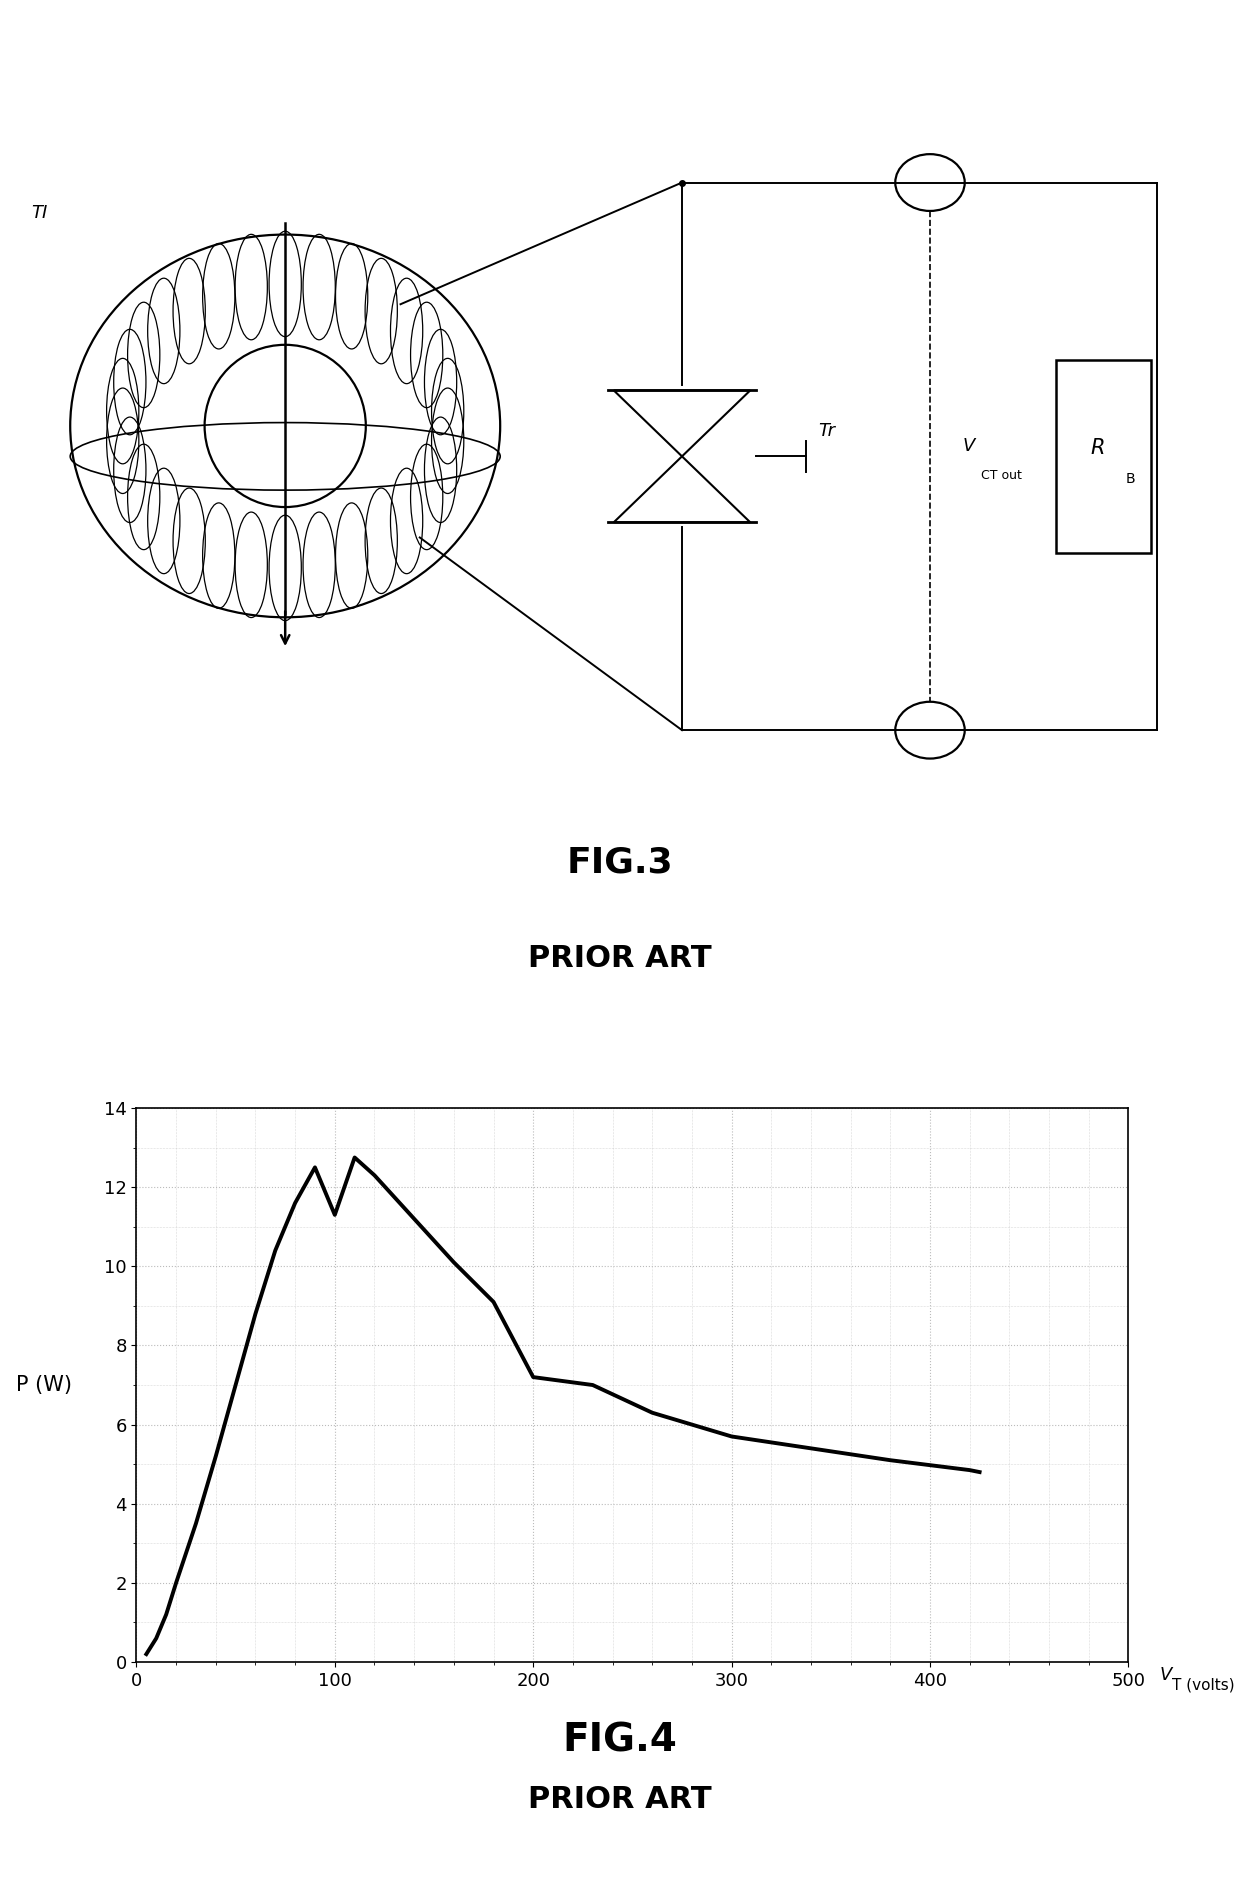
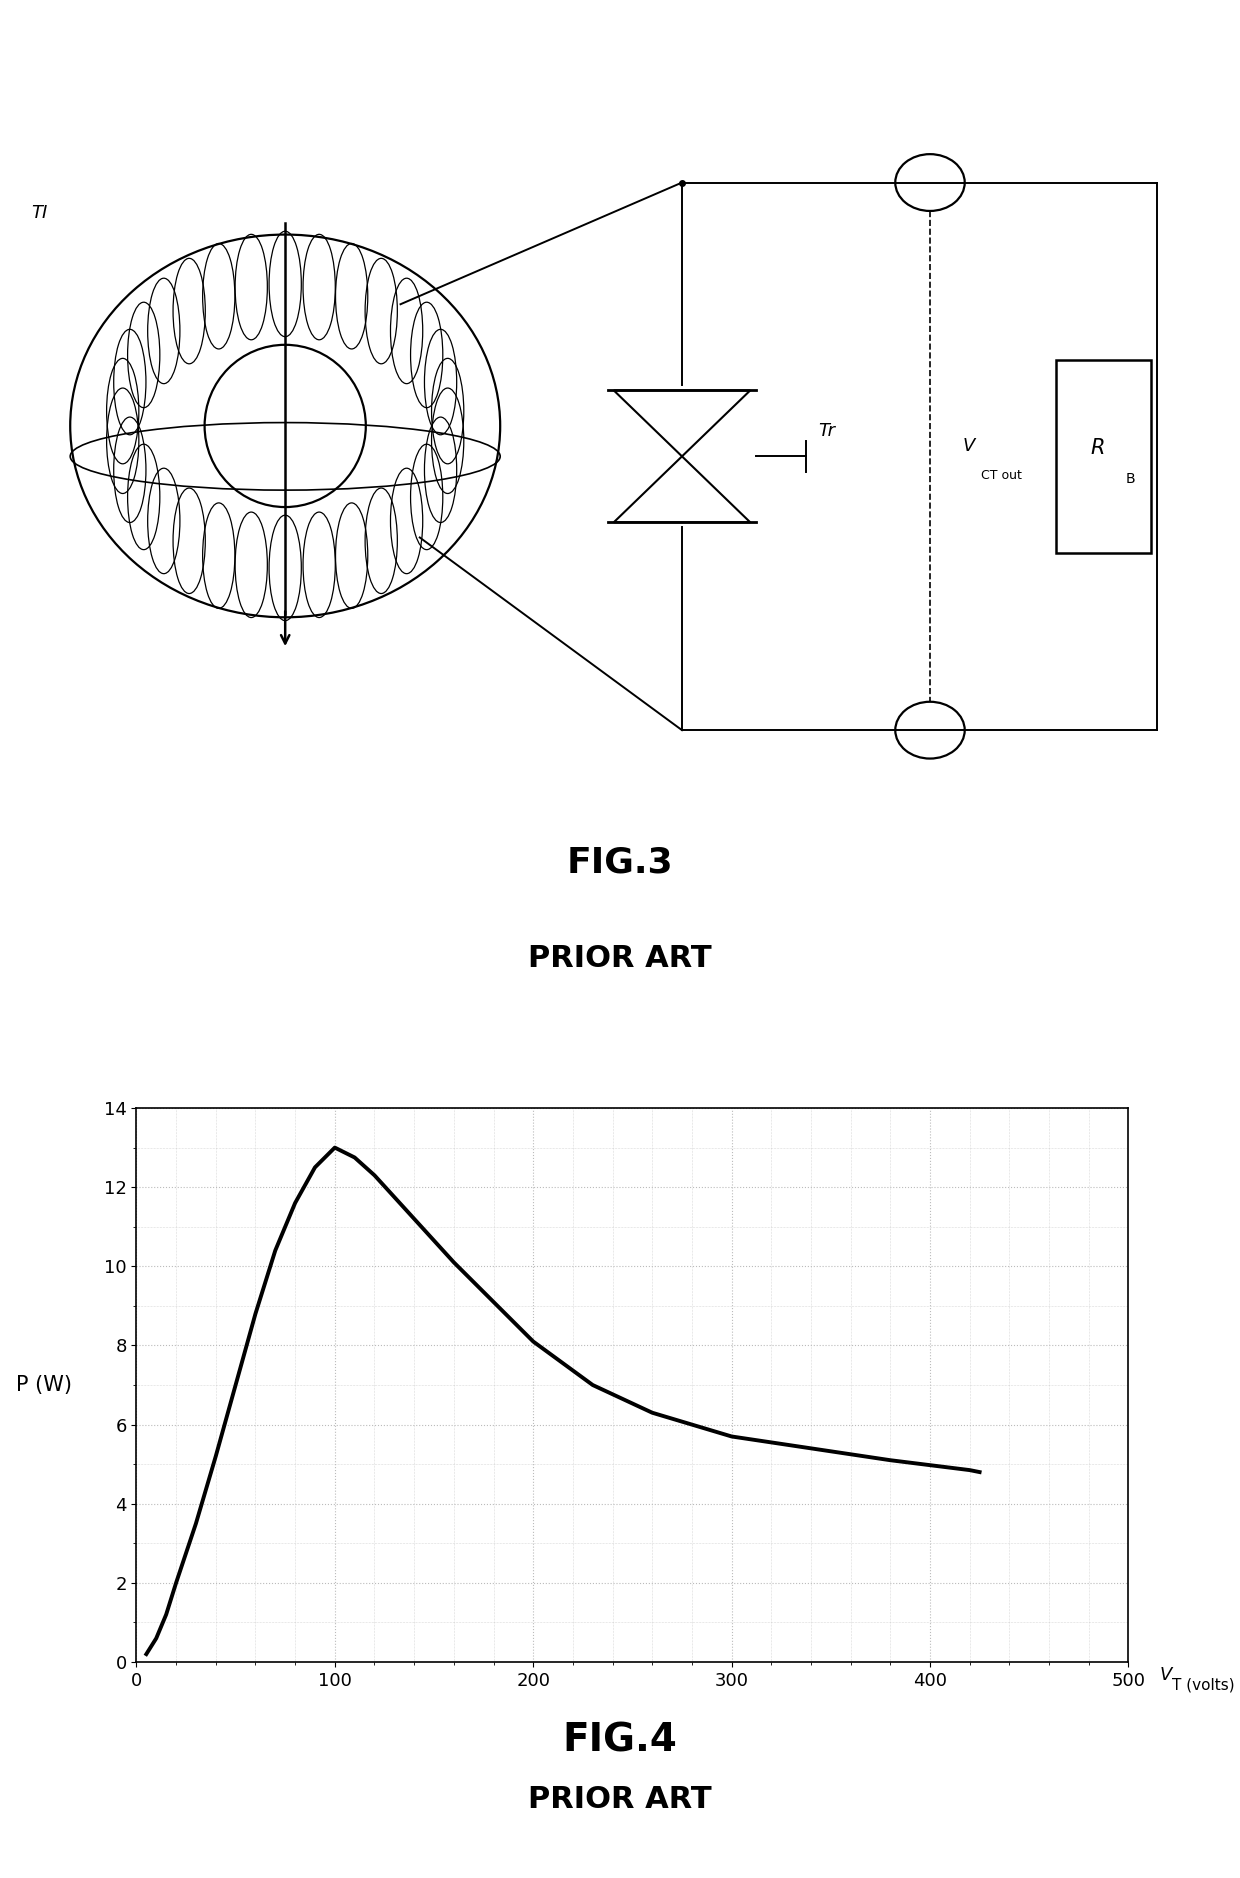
100: 11.30 -> 13.00
200: 7.20 -> 8.10
